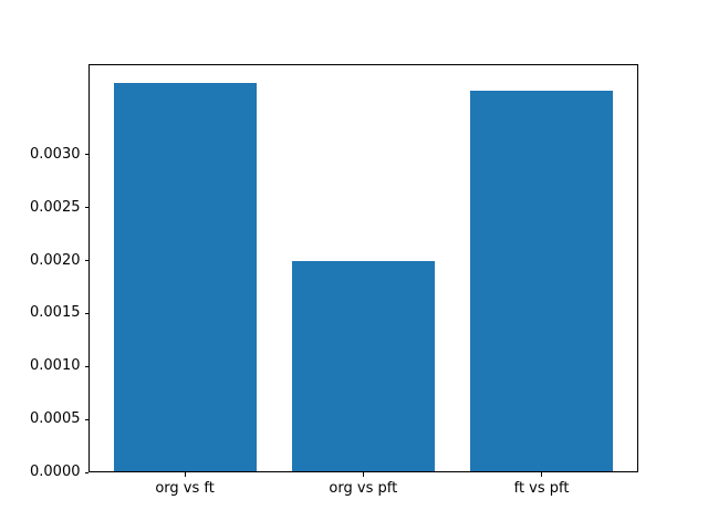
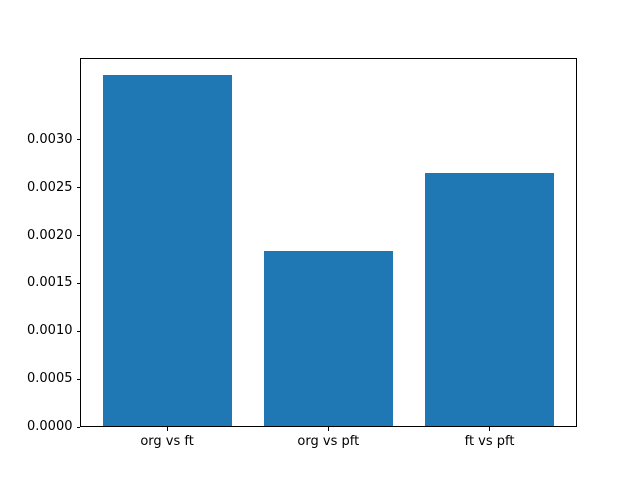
org vs pft: 0.0020 -> 0.0018
ft vs pft: 0.0036 -> 0.0027
